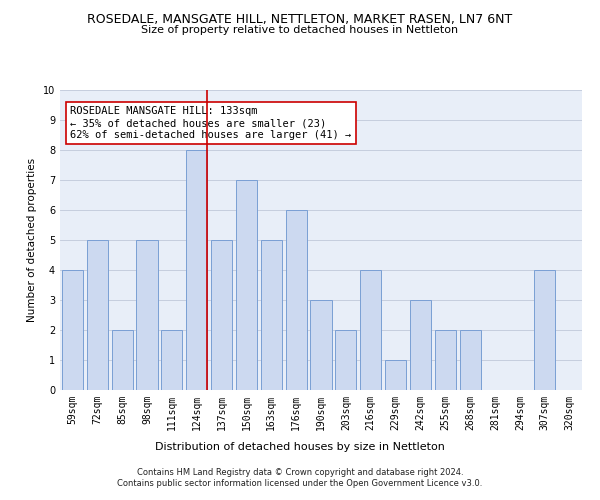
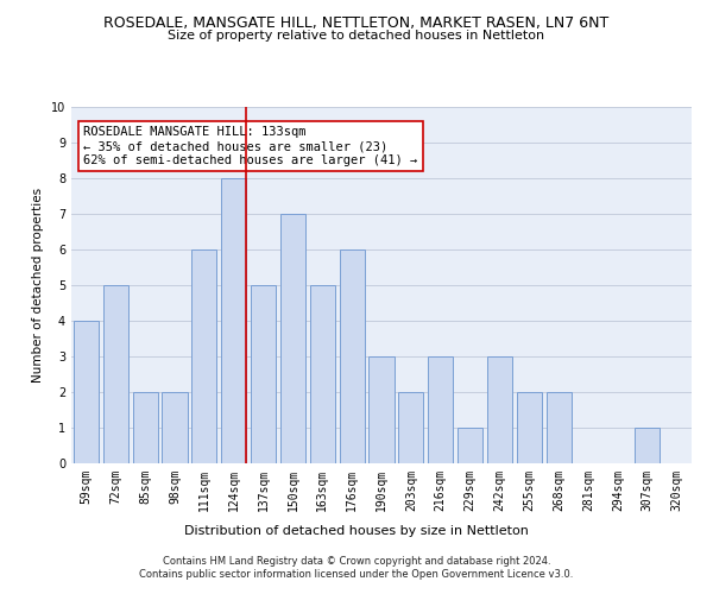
98sqm: 5 -> 2
111sqm: 2 -> 6
216sqm: 4 -> 3
307sqm: 4 -> 1
